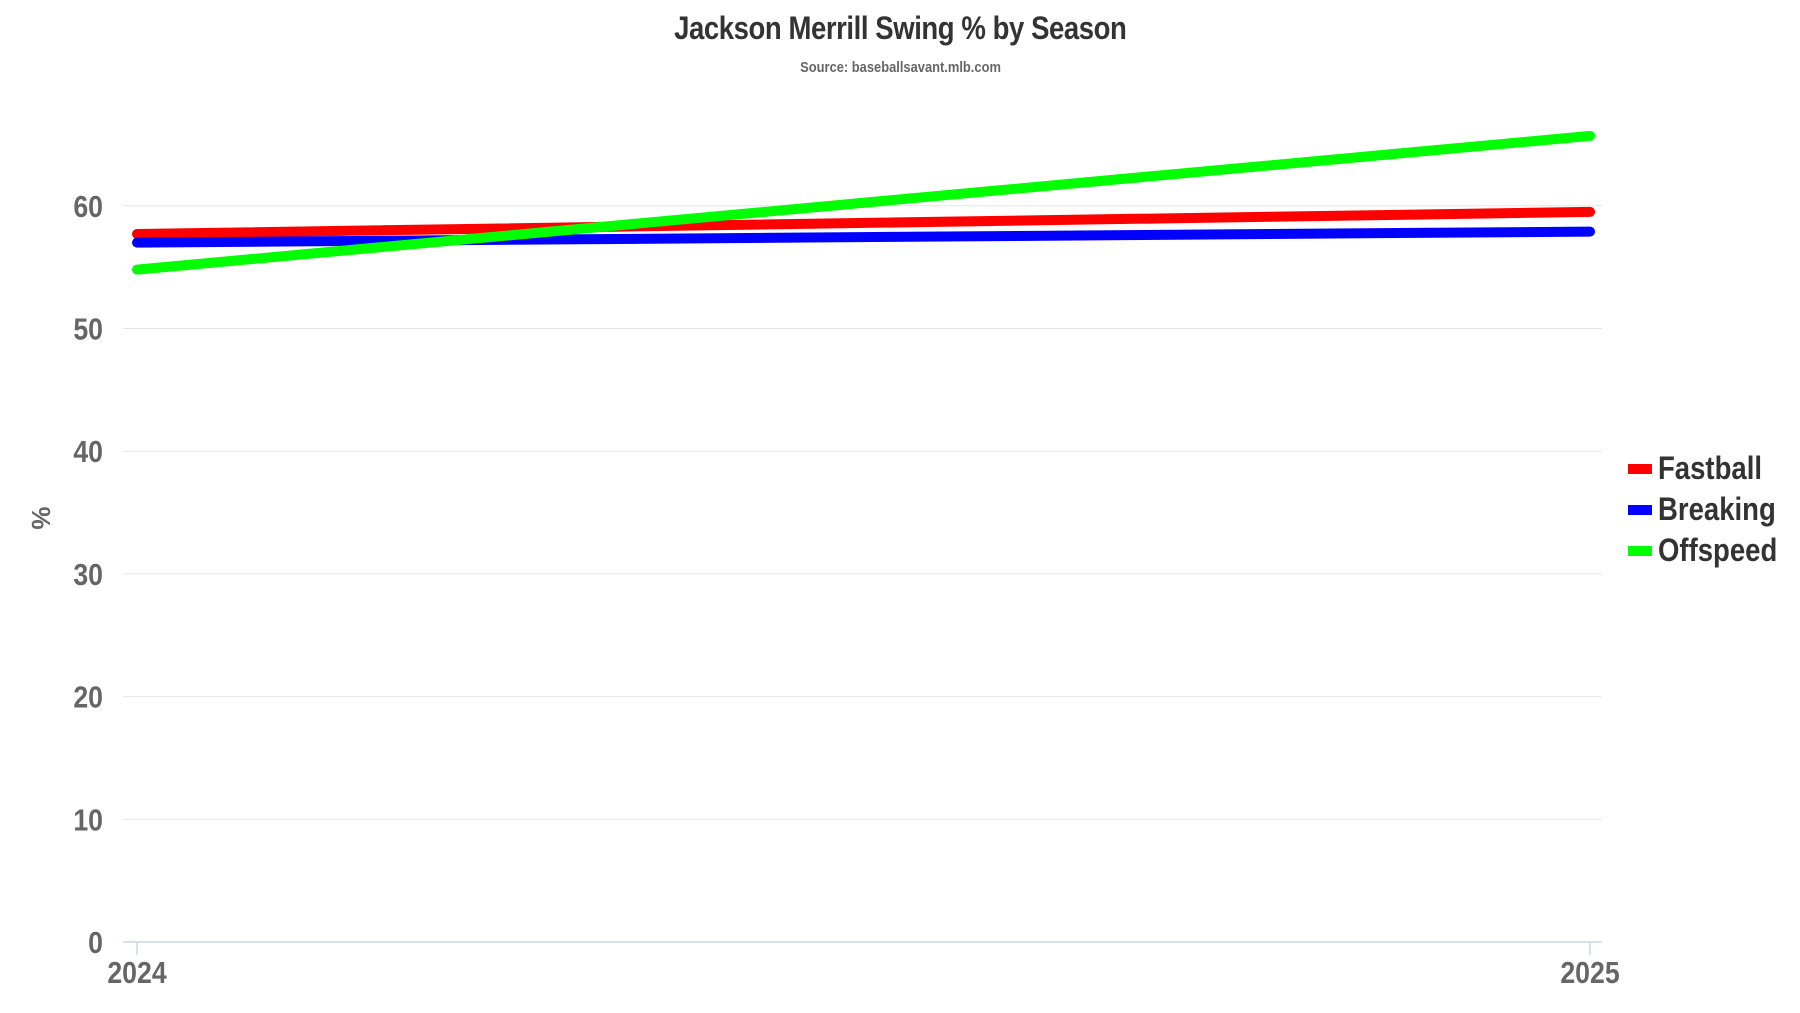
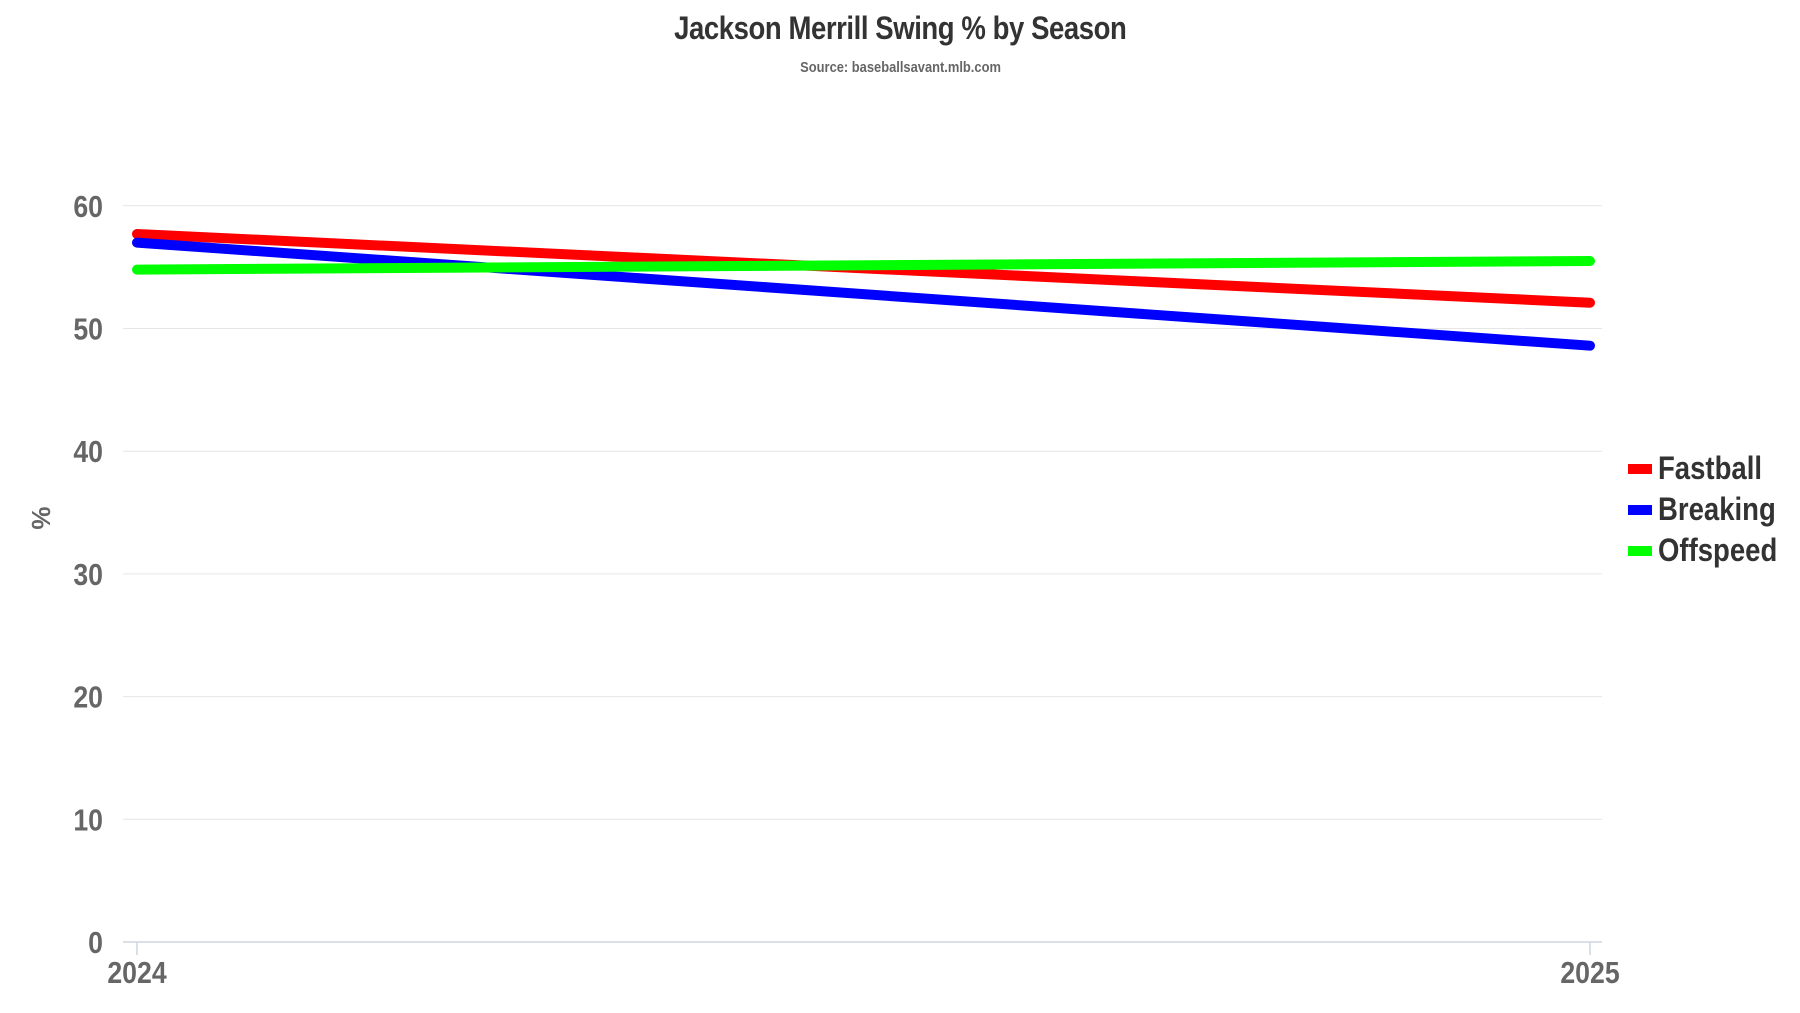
Fastball/2025: 59.5 -> 52.1
Breaking/2025: 57.9 -> 48.6
Offspeed/2025: 65.7 -> 55.5
